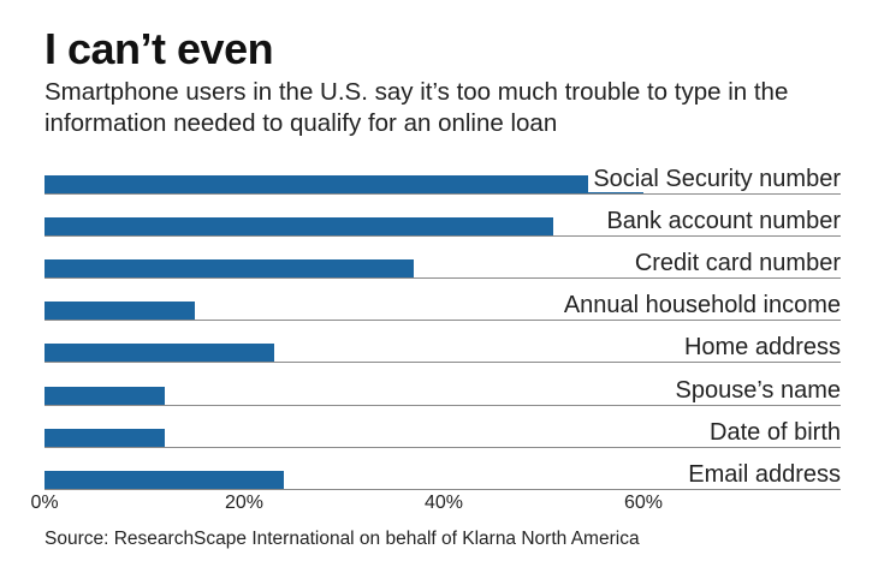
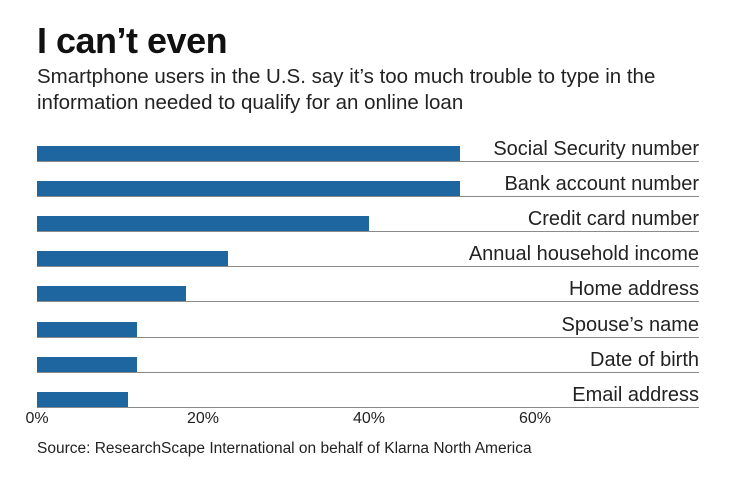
Social Security number: 60% -> 51%
Credit card number: 37% -> 40%
Annual household income: 15% -> 23%
Home address: 23% -> 18%
Email address: 24% -> 11%
